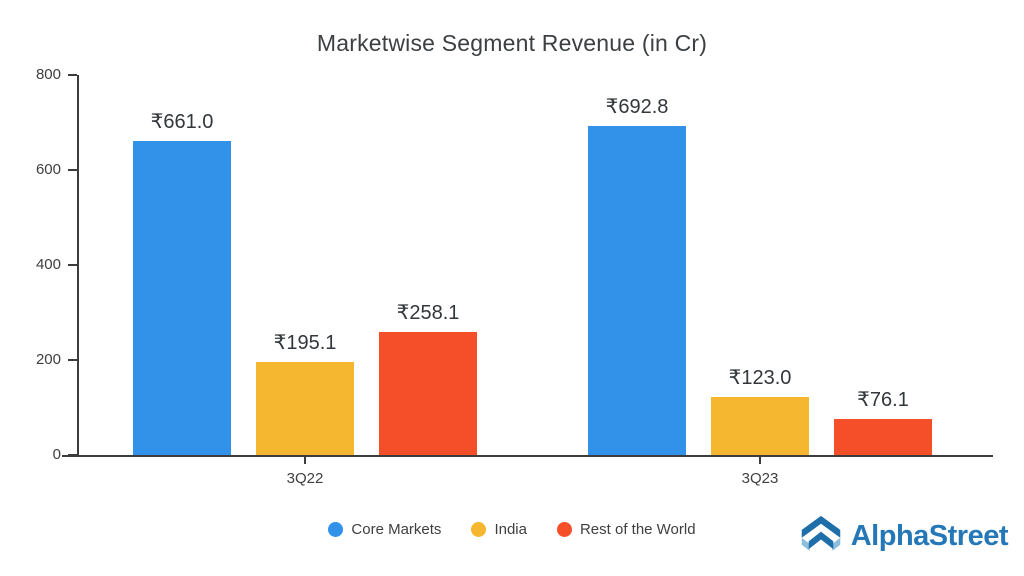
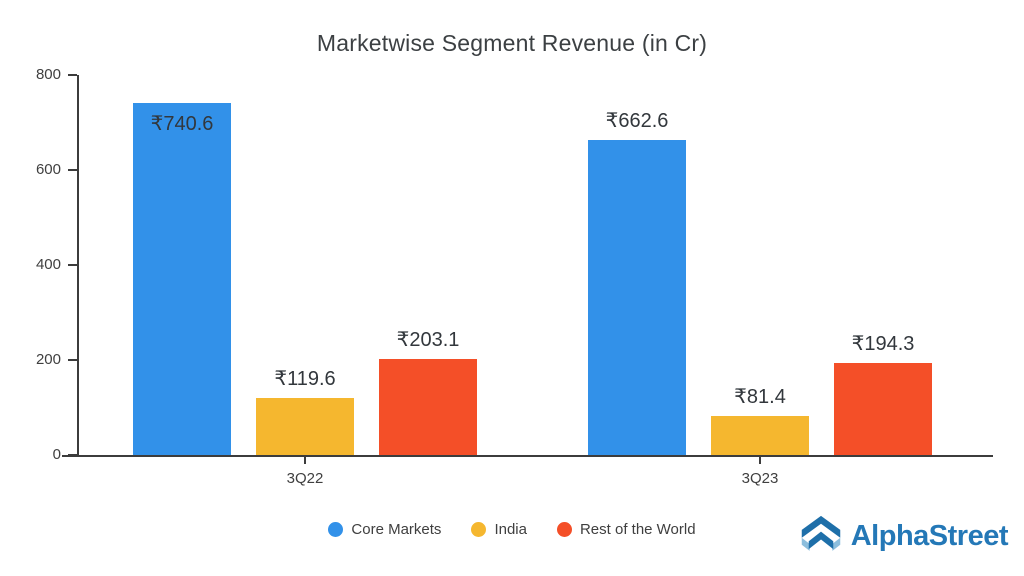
Core Markets/3Q22: 661.0 -> 740.6
India/3Q22: 195.1 -> 119.6
Rest of the World/3Q22: 258.1 -> 203.1
Core Markets/3Q23: 692.8 -> 662.6
India/3Q23: 123.0 -> 81.4
Rest of the World/3Q23: 76.1 -> 194.3
